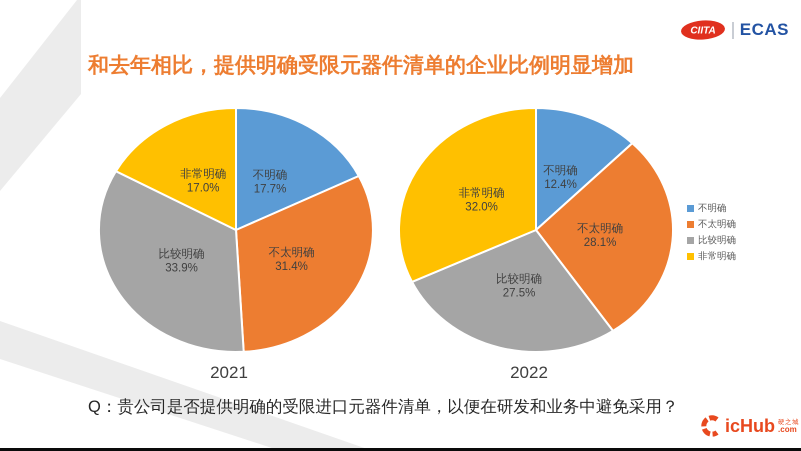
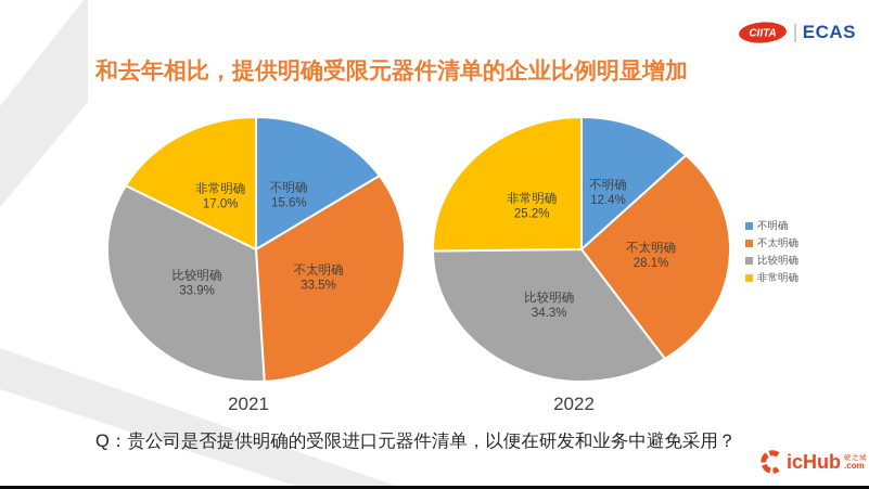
2021/不明确: 17.7% -> 15.6%
2021/不太明确: 31.4% -> 33.5%
2022/比较明确: 27.5% -> 34.3%
2022/非常明确: 32.0% -> 25.2%
